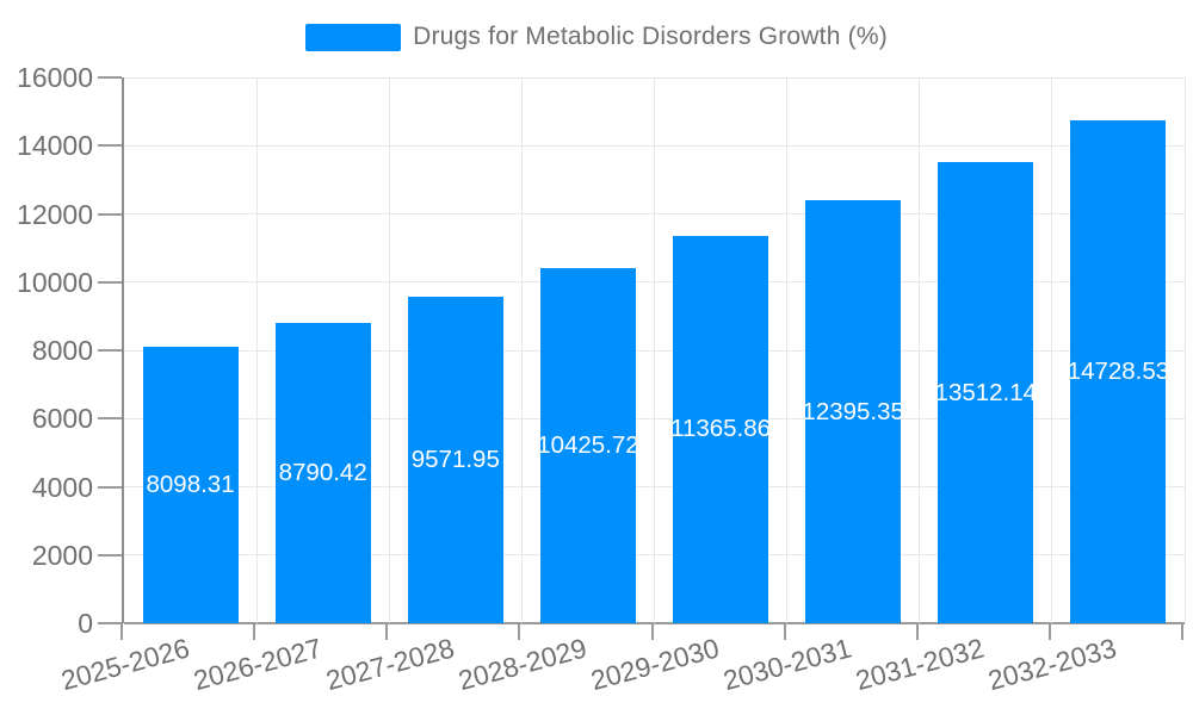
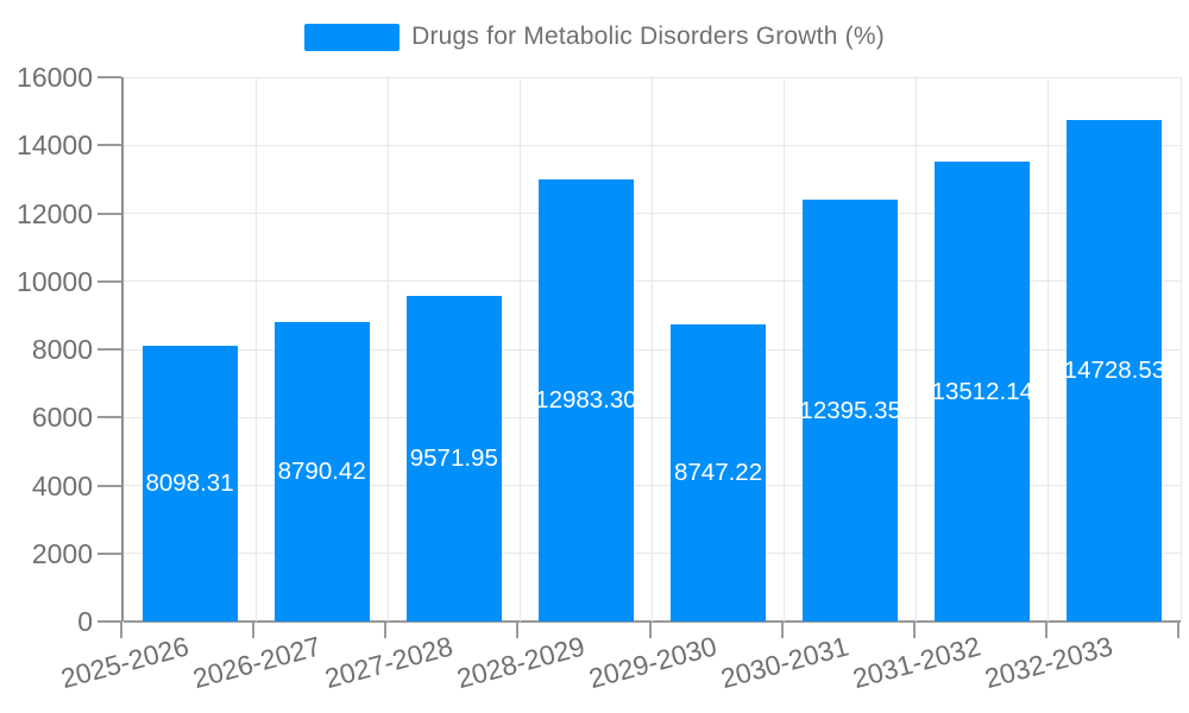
2028-2029: 10425.72 -> 12983.30
2029-2030: 11365.86 -> 8747.22
